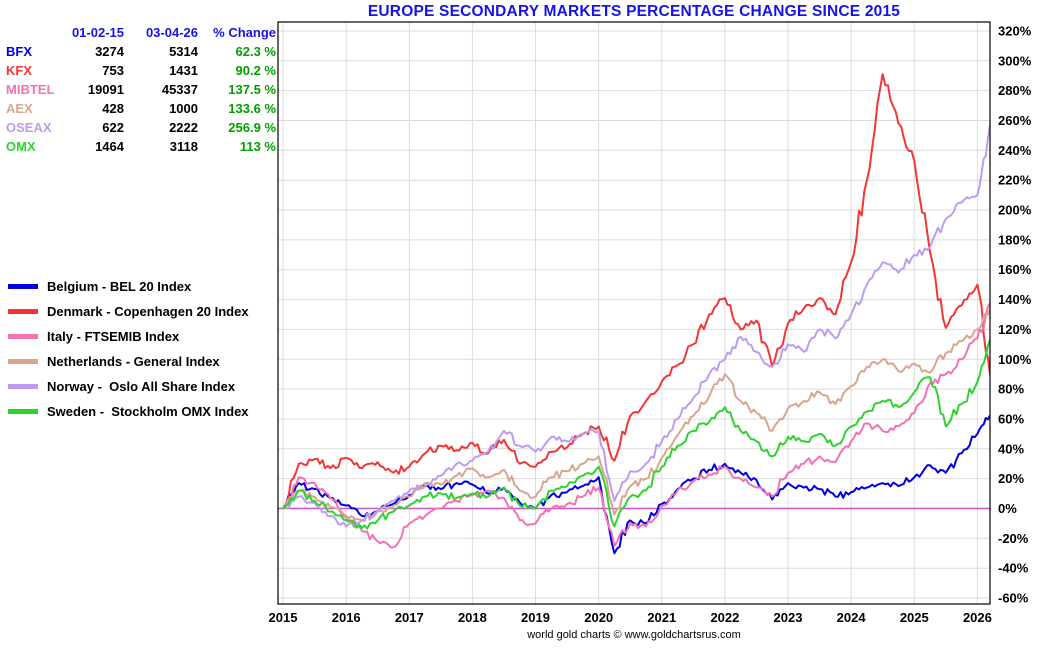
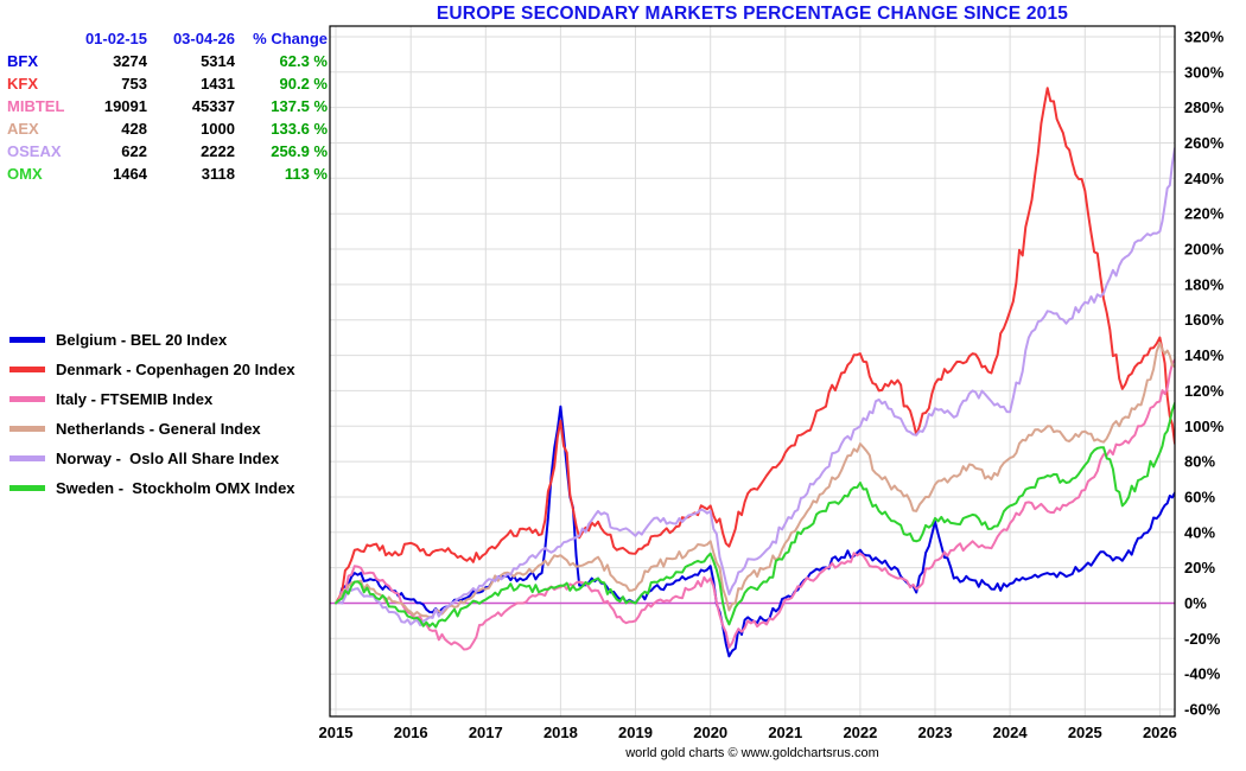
Belgium - BEL 20 Index/2018: 16% -> 111%
Denmark - Copenhagen 20 Index/2018: 44% -> 103%
Belgium - BEL 20 Index/2023: 17% -> 46%
Norway - Oslo All Share Index/2024: 130% -> 108%
Netherlands - General Index/2026: 120% -> 147%
